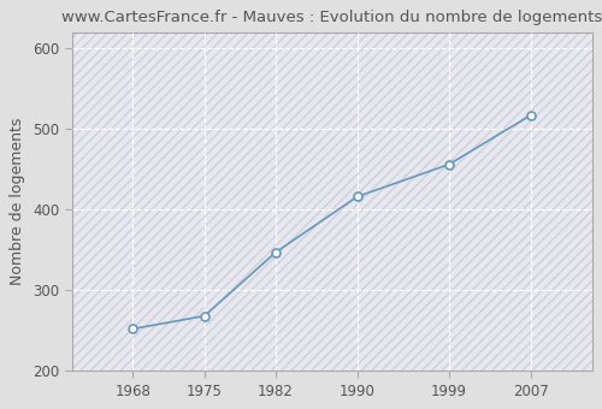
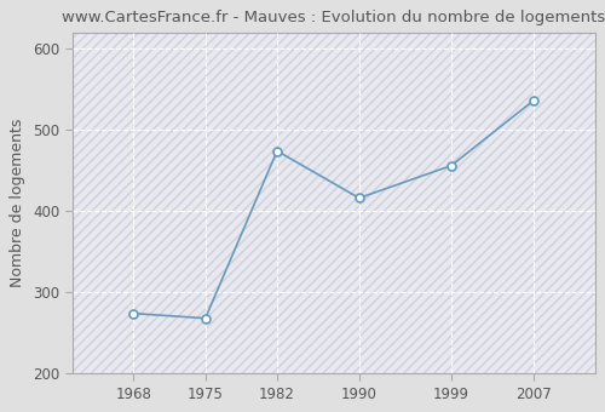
1968: 252 -> 274
1982: 347 -> 474
2007: 517 -> 536
